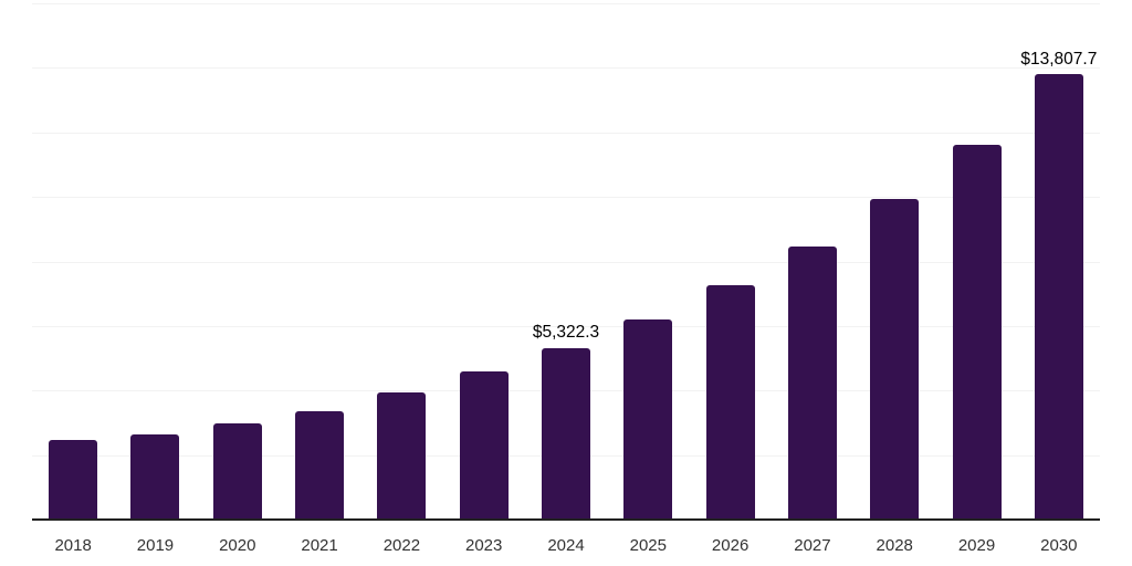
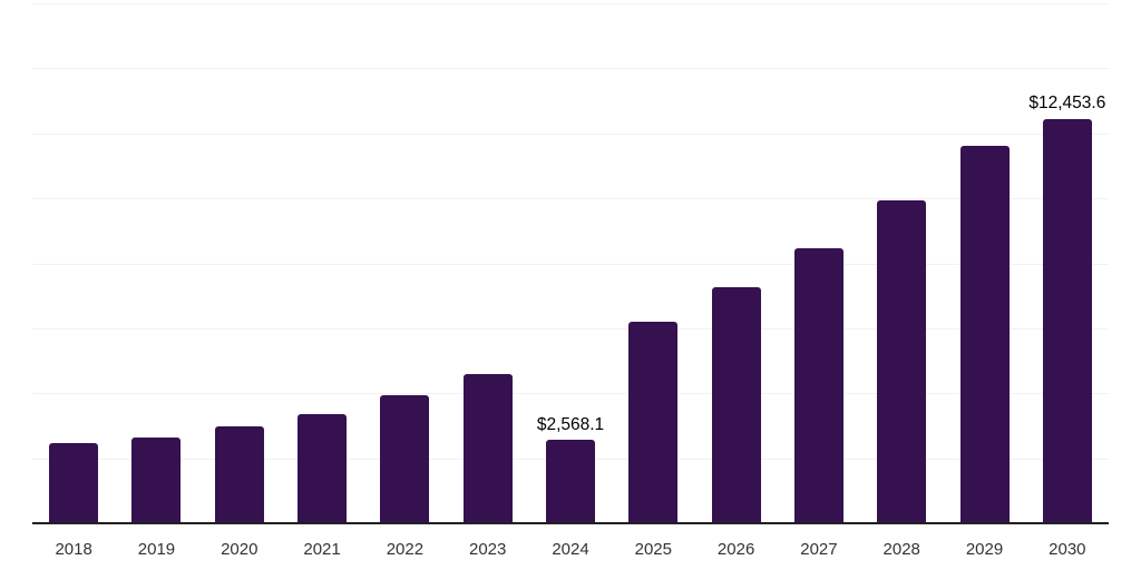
2024: $5,322.3 -> $2,568.1
2030: $13,807.7 -> $12,453.6
